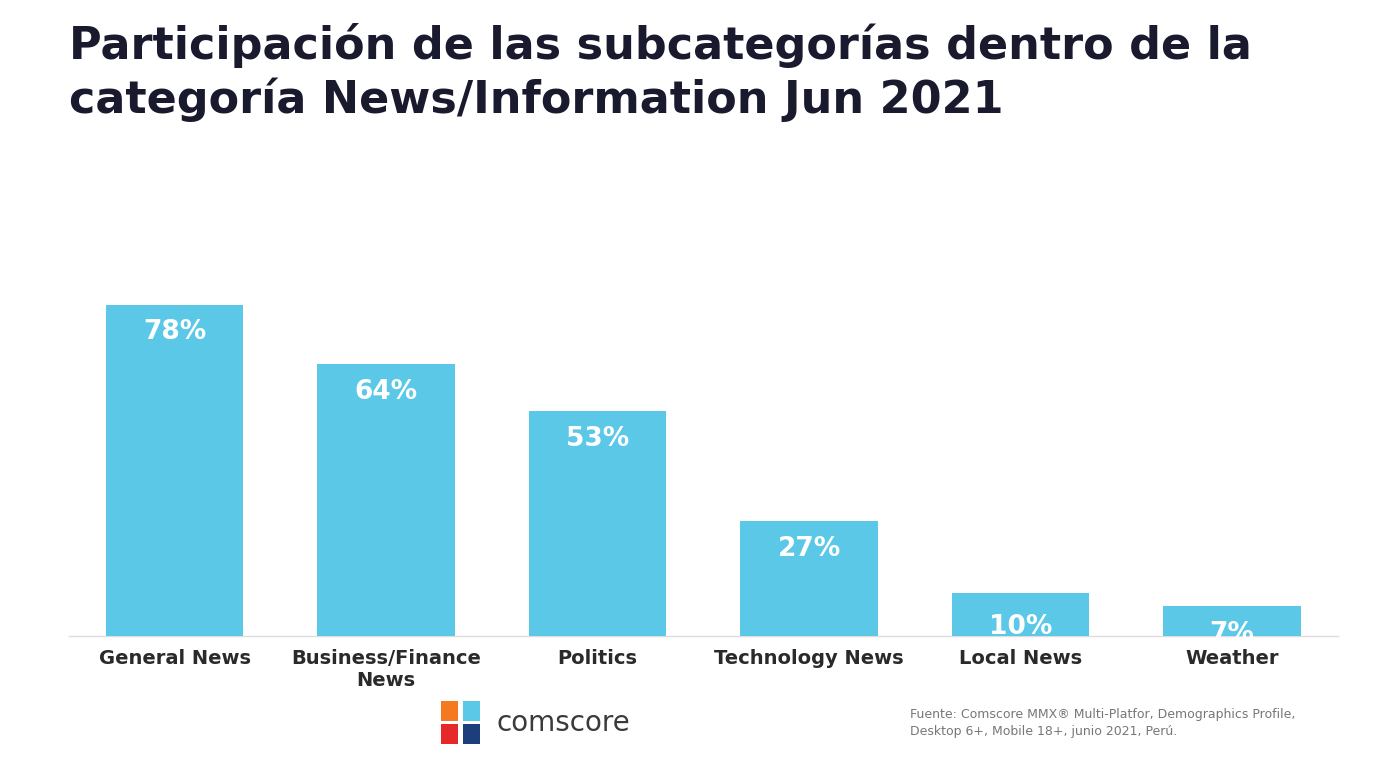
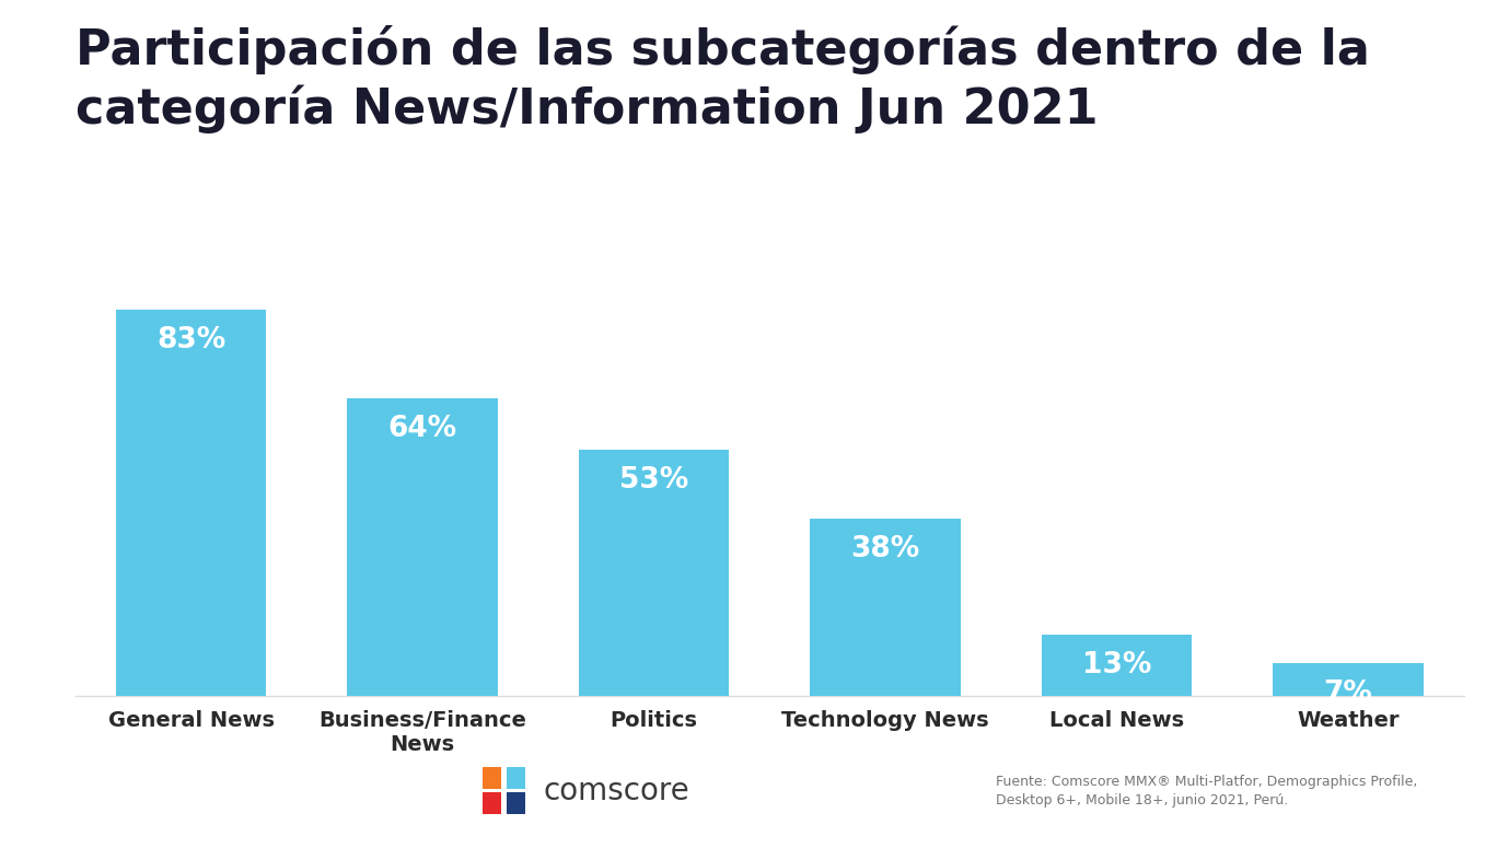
General News: 78% -> 83%
Technology News: 27% -> 38%
Local News: 10% -> 13%
